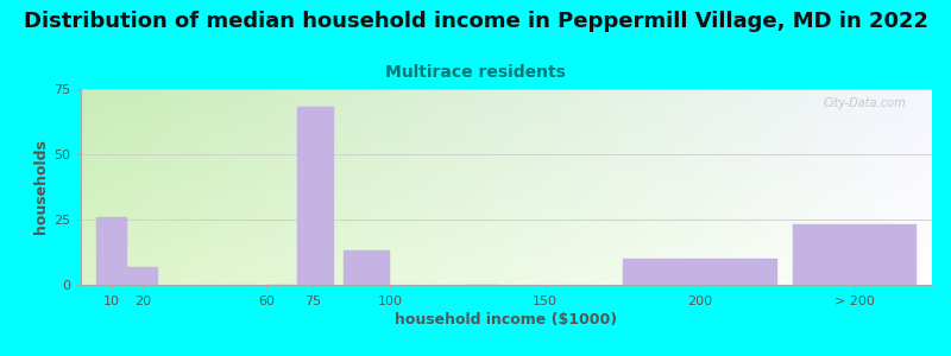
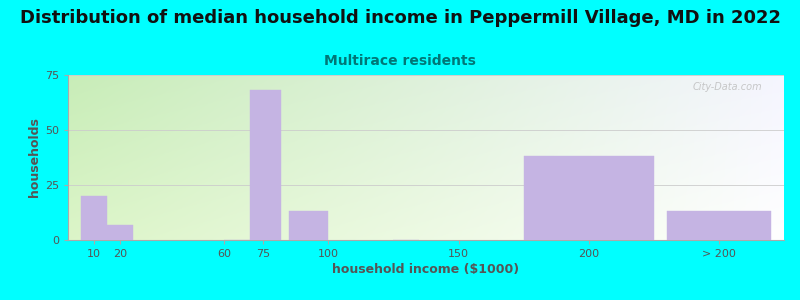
10: 26 -> 20
200: 10 -> 38
> 200: 23 -> 13
